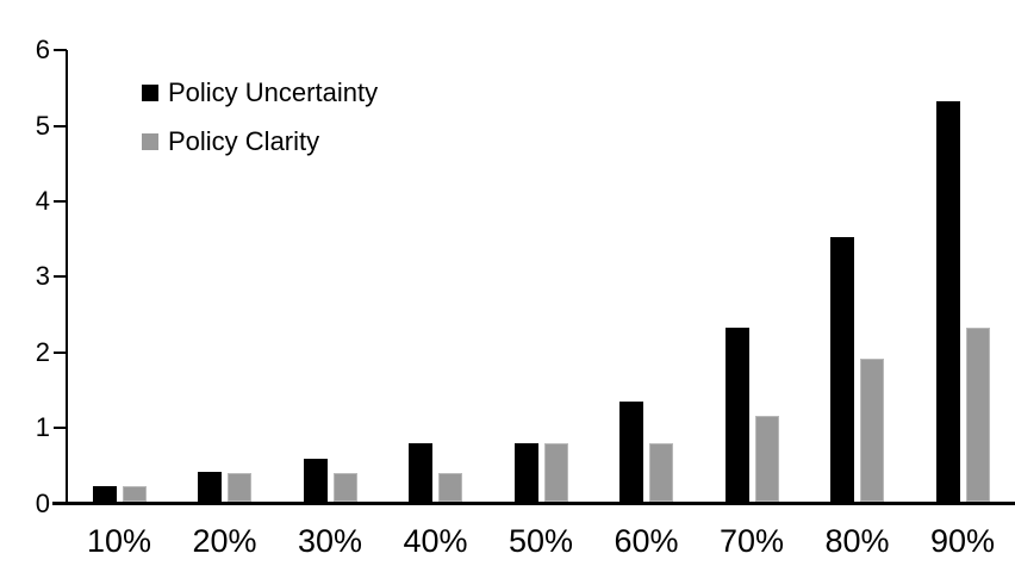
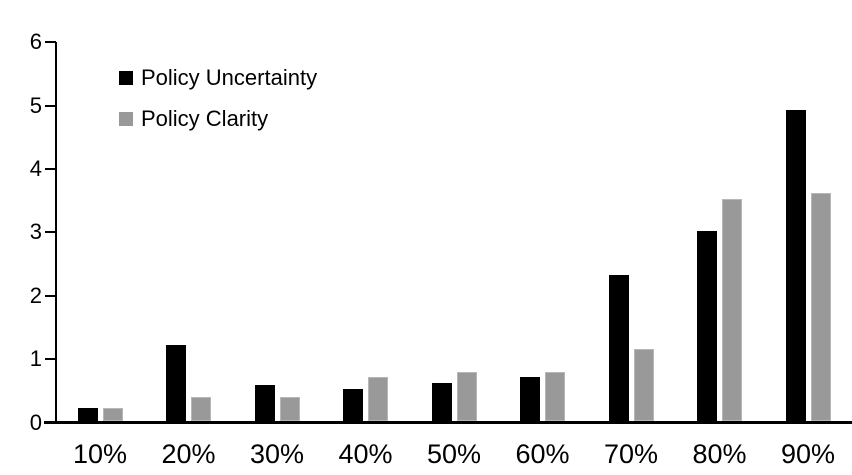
Policy Uncertainty/20%: 0.4 -> 1.2
Policy Uncertainty/40%: 0.8 -> 0.5
Policy Clarity/40%: 0.4 -> 0.7
Policy Uncertainty/50%: 0.8 -> 0.6
Policy Uncertainty/60%: 1.3 -> 0.7
Policy Uncertainty/80%: 3.5 -> 3.0
Policy Clarity/80%: 1.9 -> 3.5
Policy Uncertainty/90%: 5.3 -> 4.9
Policy Clarity/90%: 2.3 -> 3.6
